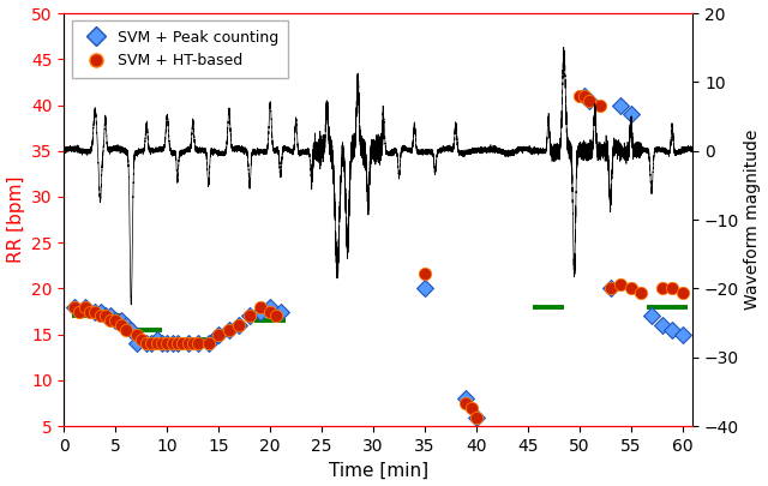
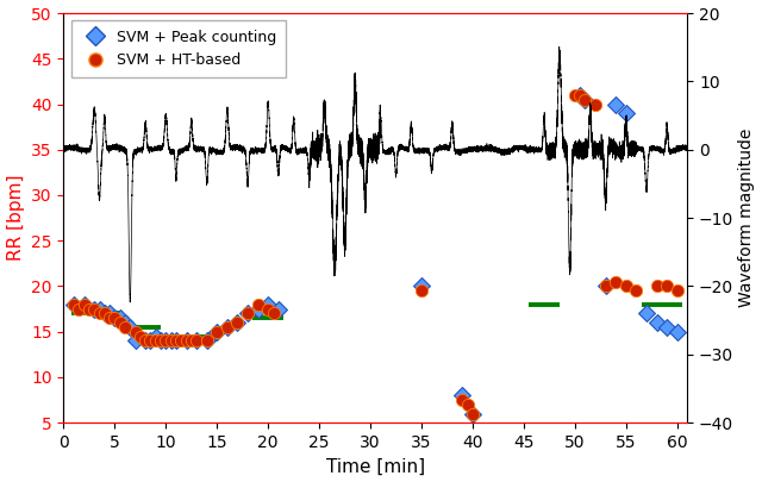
SVM + HT-based/35: 21.6 -> 19.5
